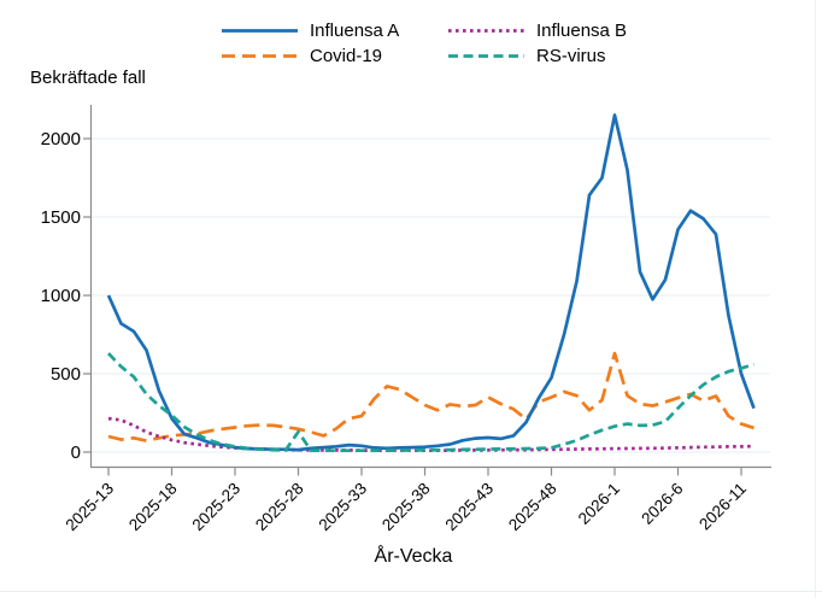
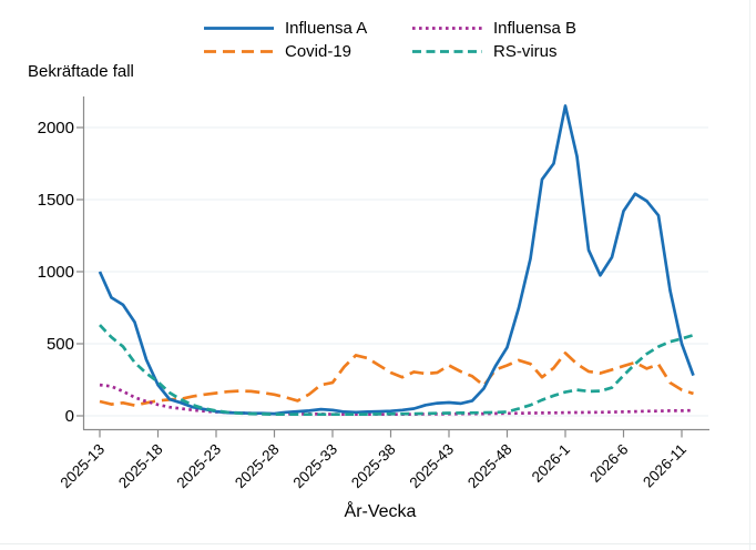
RS-virus/2025-28: 130 -> 10
Covid-19/2026-1: 630 -> 440
